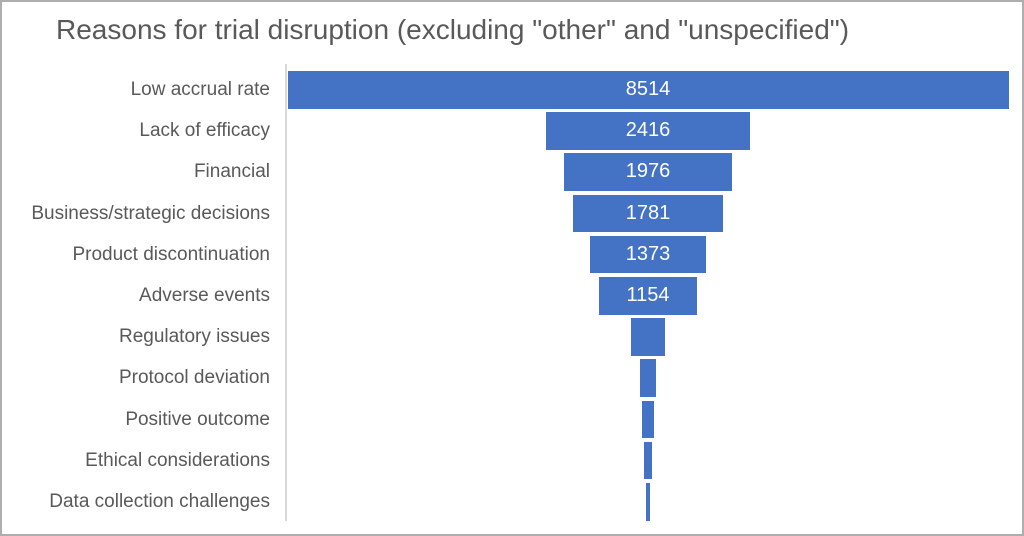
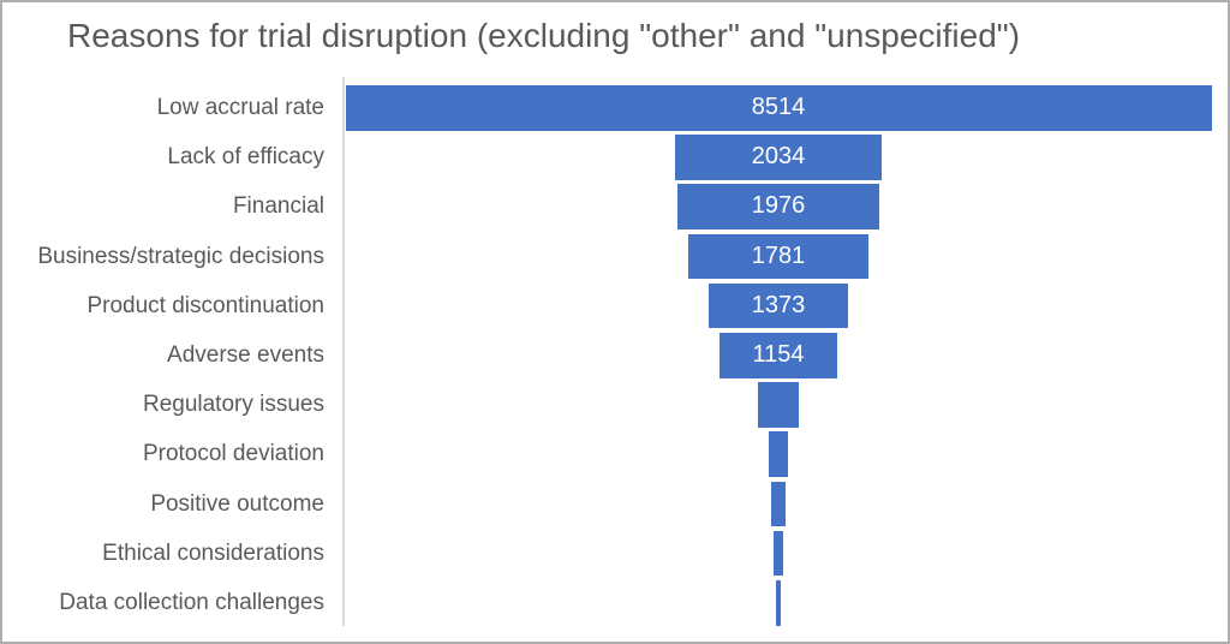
Lack of efficacy: 2416 -> 2034
